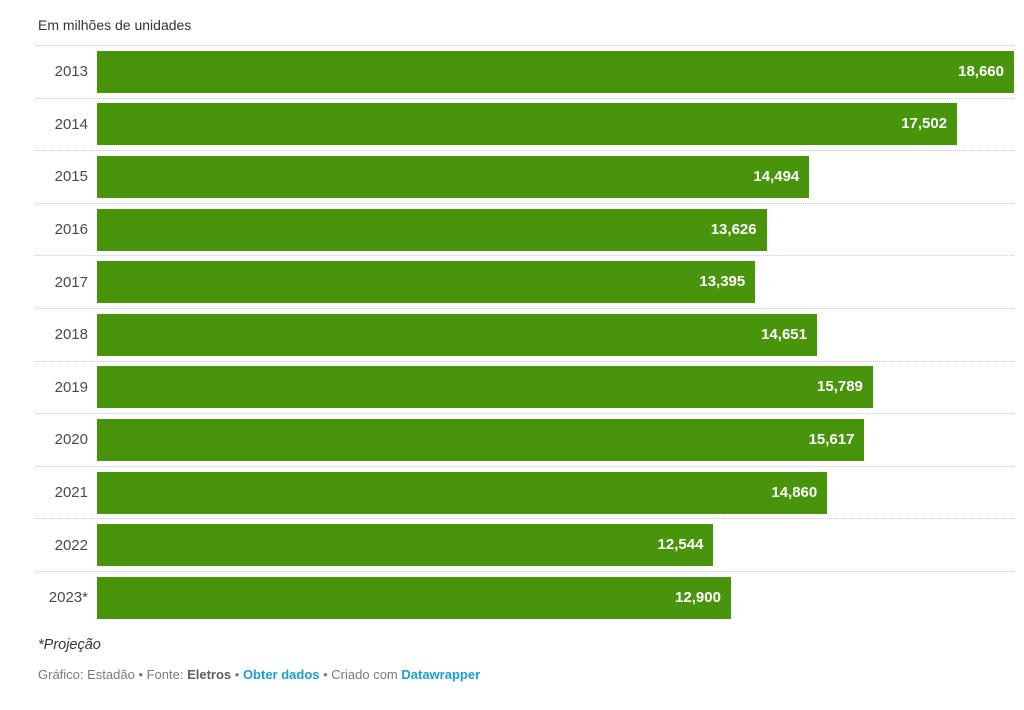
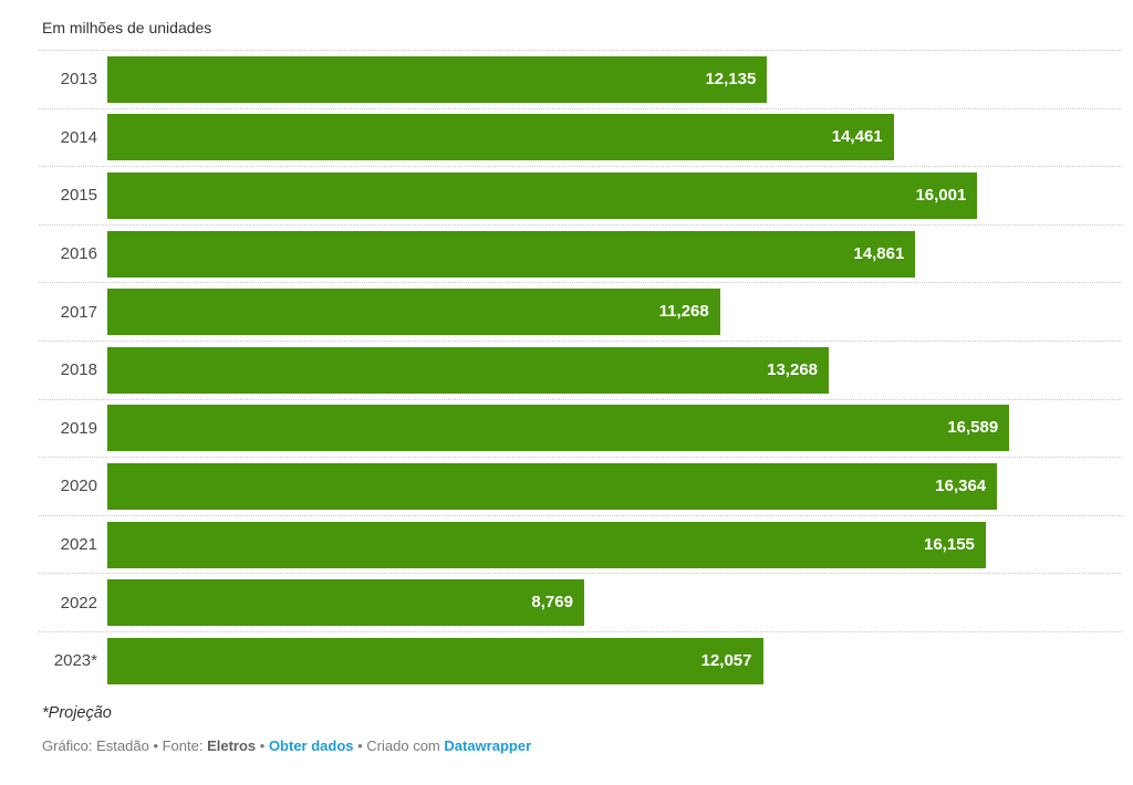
2013: 18,660 -> 12,135
2014: 17,502 -> 14,461
2015: 14,494 -> 16,001
2016: 13,626 -> 14,861
2017: 13,395 -> 11,268
2018: 14,651 -> 13,268
2019: 15,789 -> 16,589
2020: 15,617 -> 16,364
2021: 14,860 -> 16,155
2022: 12,544 -> 8,769
2023*: 12,900 -> 12,057
